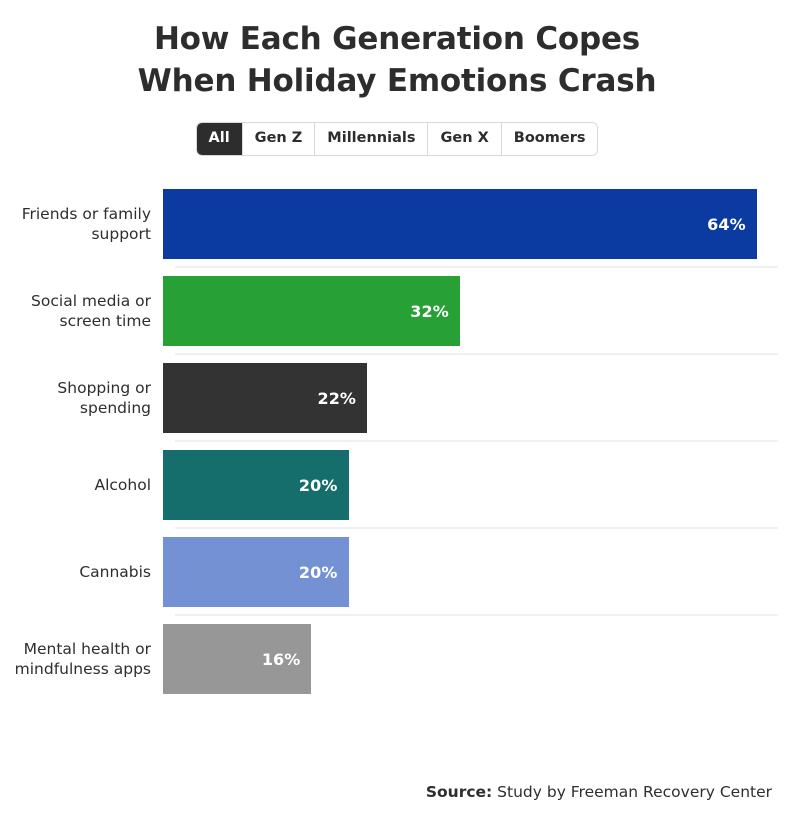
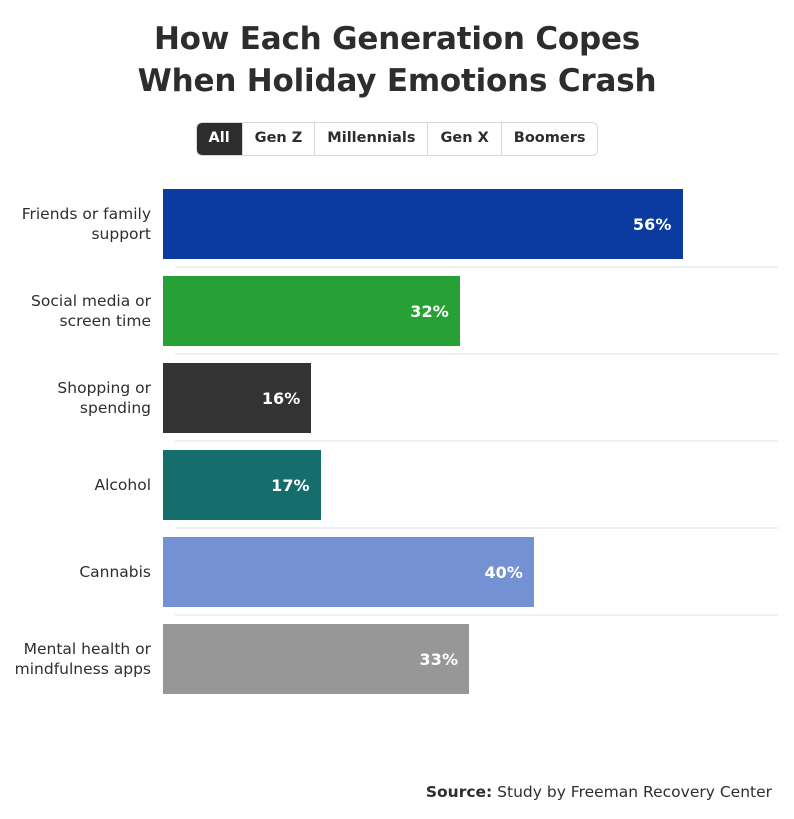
Friends or family support: 64% -> 56%
Shopping or spending: 22% -> 16%
Alcohol: 20% -> 17%
Cannabis: 20% -> 40%
Mental health or mindfulness apps: 16% -> 33%
